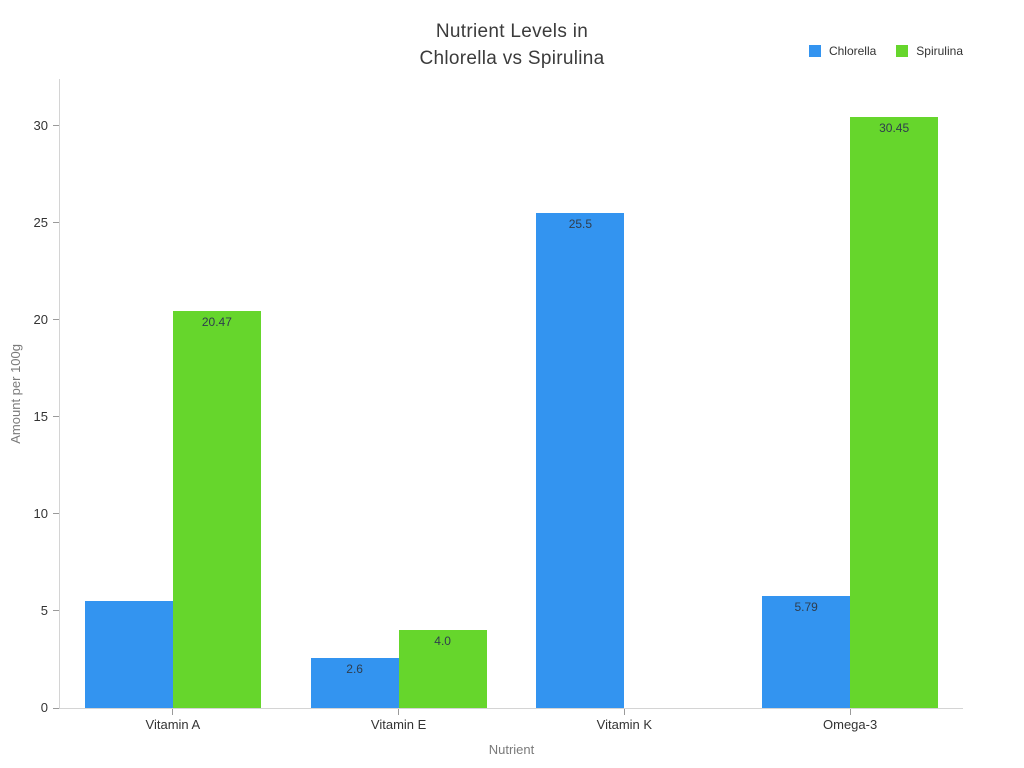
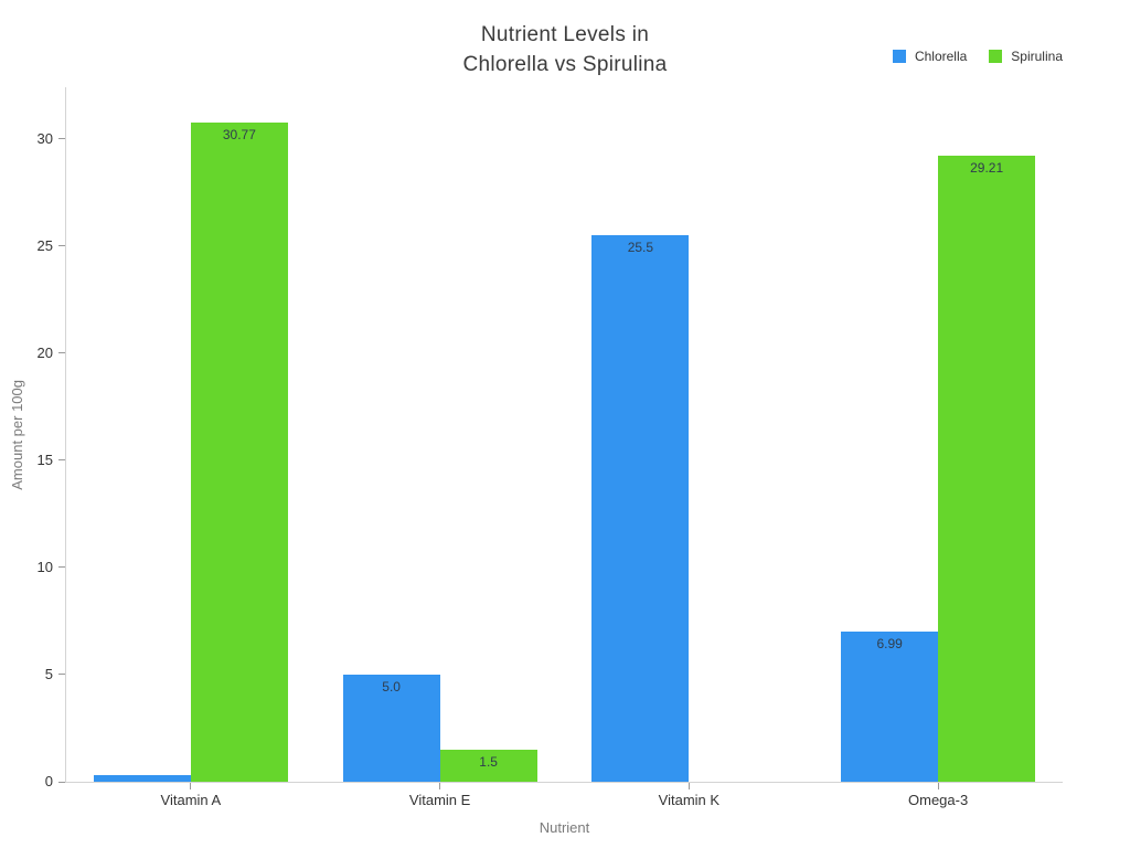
Chlorella/Vitamin A: 5.5 -> 0.3
Spirulina/Vitamin A: 20.47 -> 30.77
Chlorella/Vitamin E: 2.6 -> 5.0
Spirulina/Vitamin E: 4.0 -> 1.5
Chlorella/Omega-3: 5.79 -> 6.99
Spirulina/Omega-3: 30.45 -> 29.21
